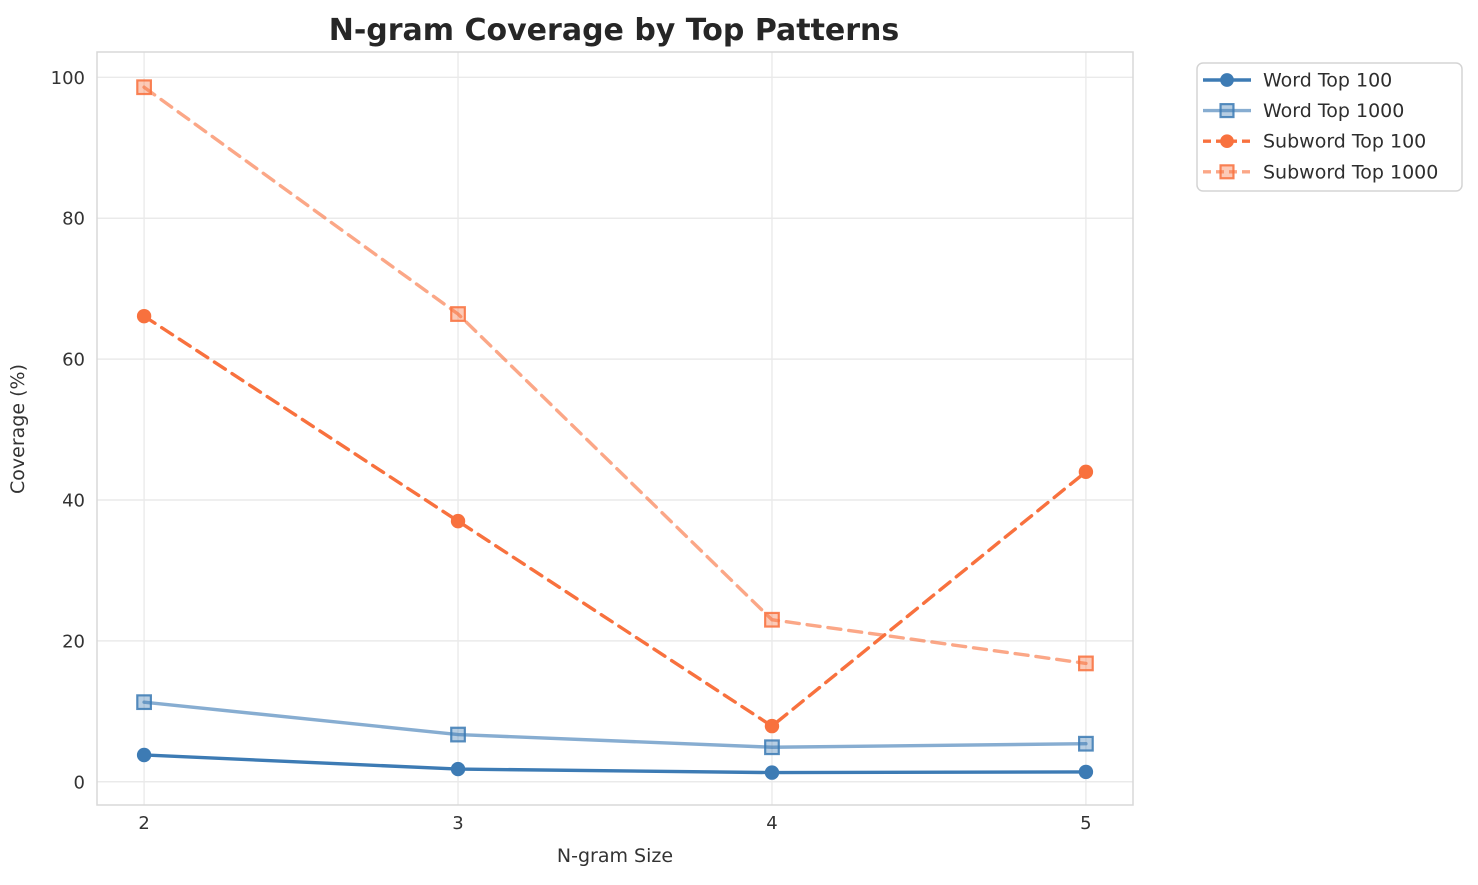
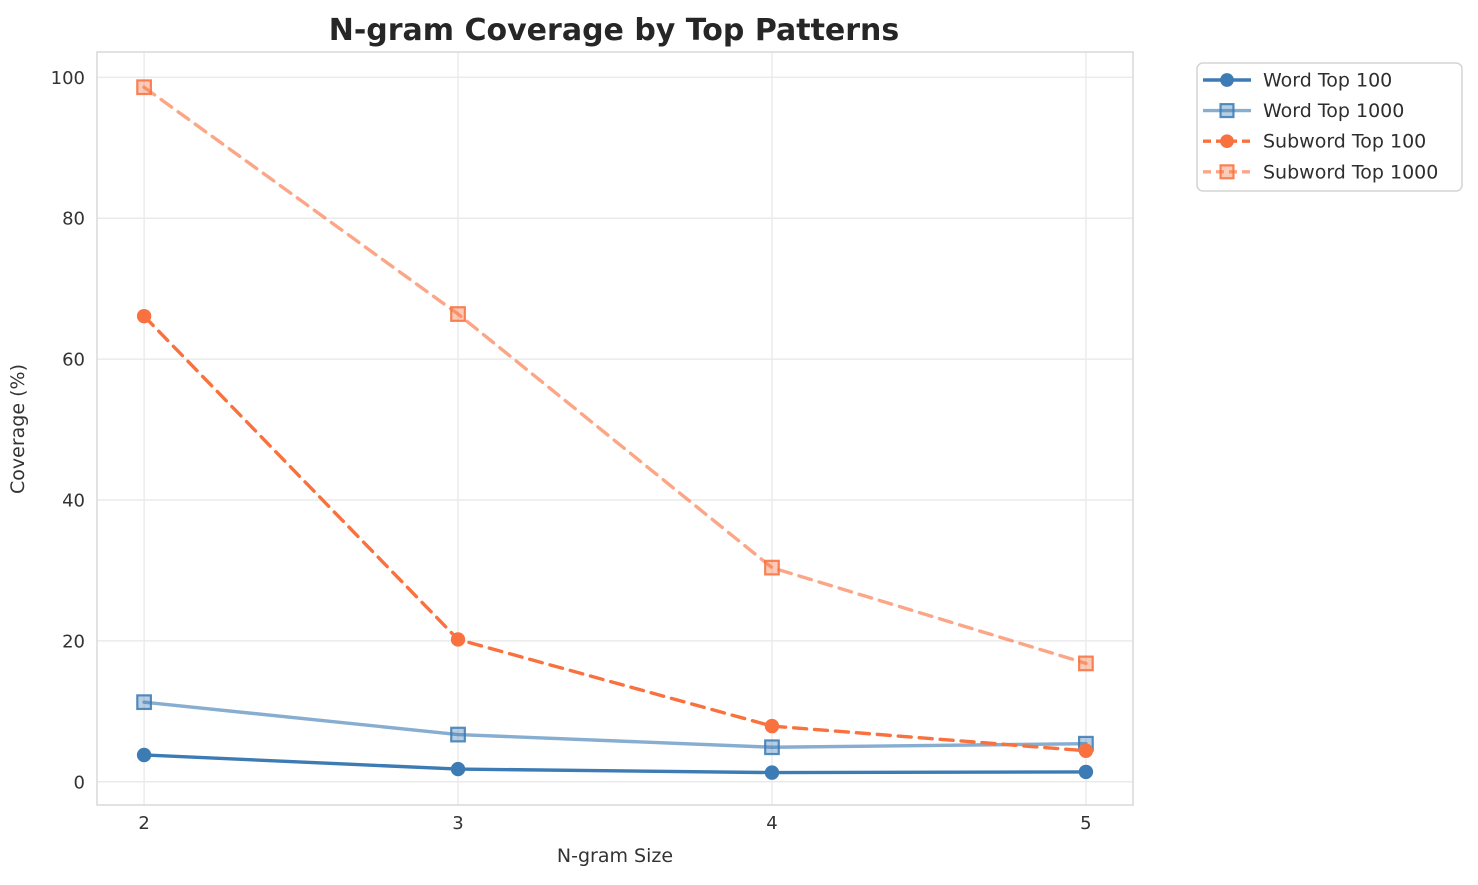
Subword Top 100/3: 37 -> 20
Subword Top 1000/4: 23 -> 30
Subword Top 100/5: 44 -> 4
